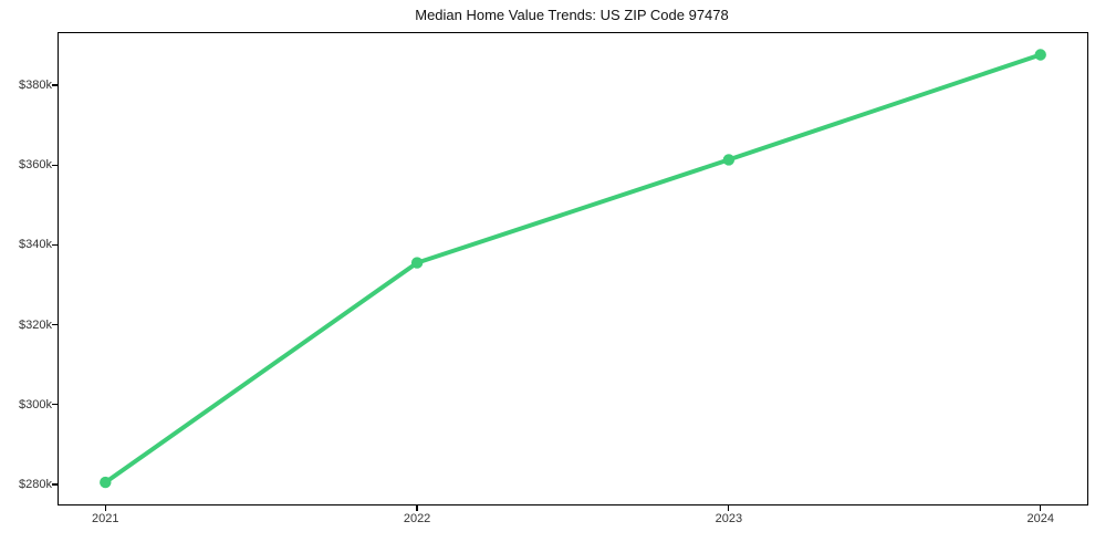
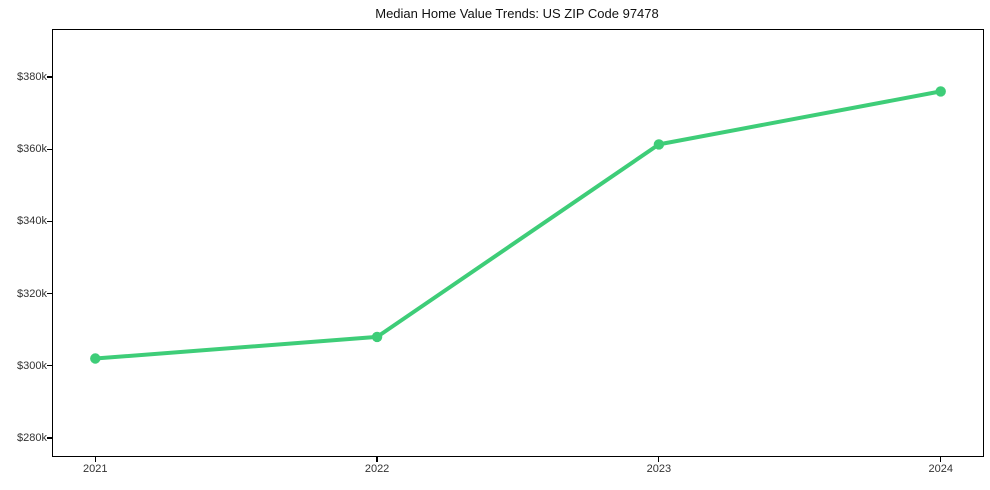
2021: $280k -> $302k
2022: $336k -> $308k
2024: $388k -> $376k
